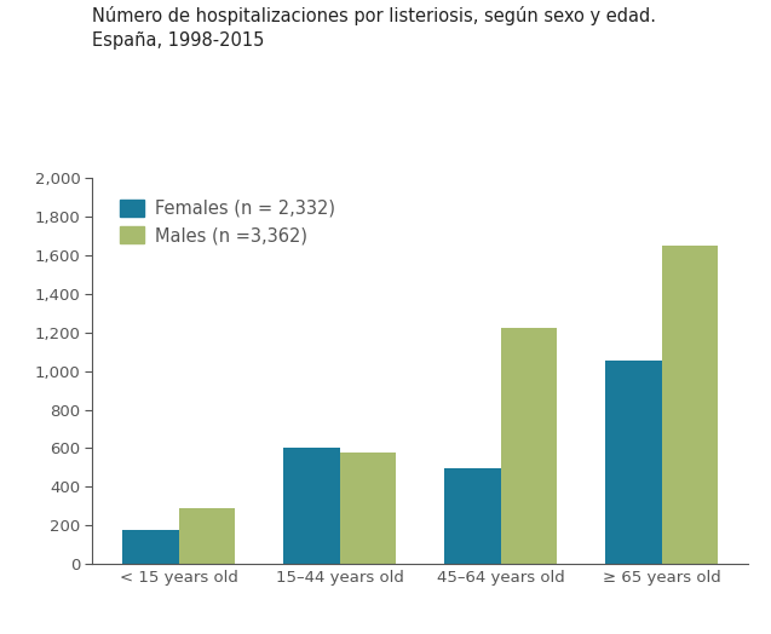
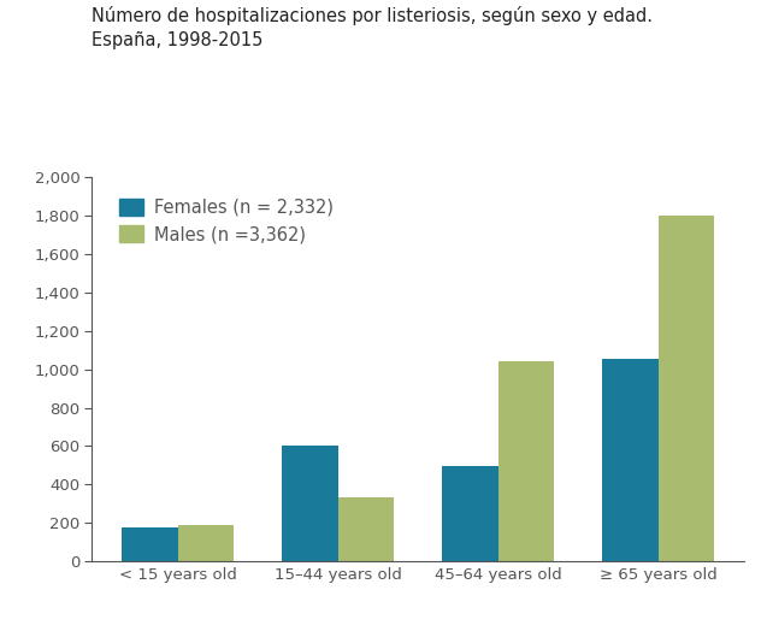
Males (n =3,362)/< 15 years old: 290 -> 190
Males (n =3,362)/15–44 years old: 580 -> 340
Males (n =3,362)/45–64 years old: 1,220 -> 1,040
Males (n =3,362)/≥ 65 years old: 1,650 -> 1,800
